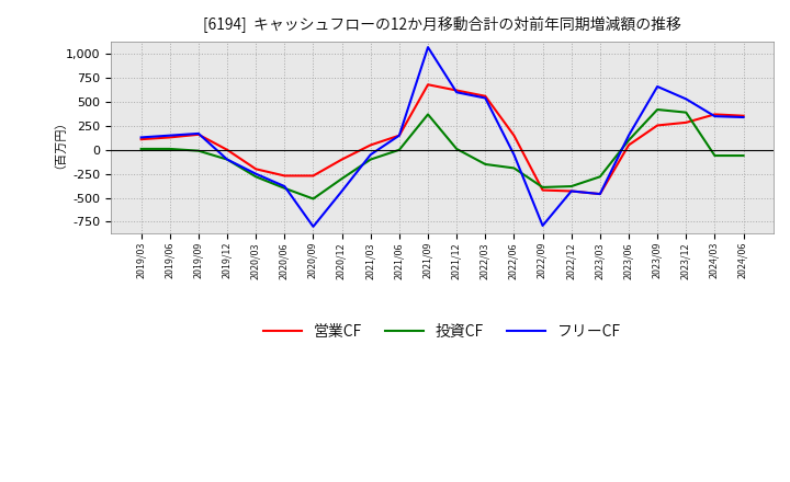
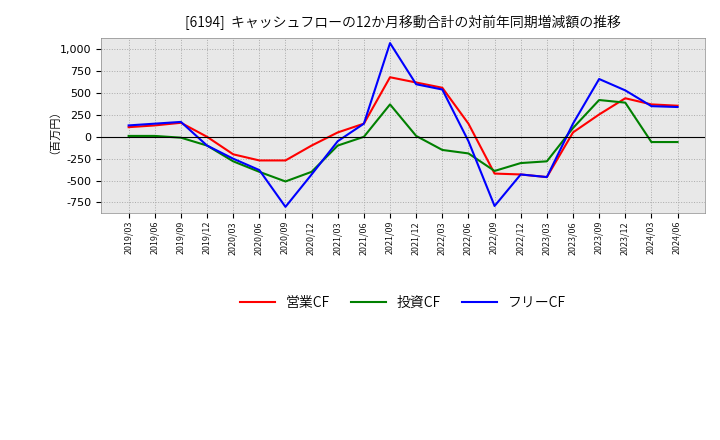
投資CF/2020/12: -300 -> -400
投資CF/2022/12: -380 -> -300
営業CF/2023/12: 280 -> 440
